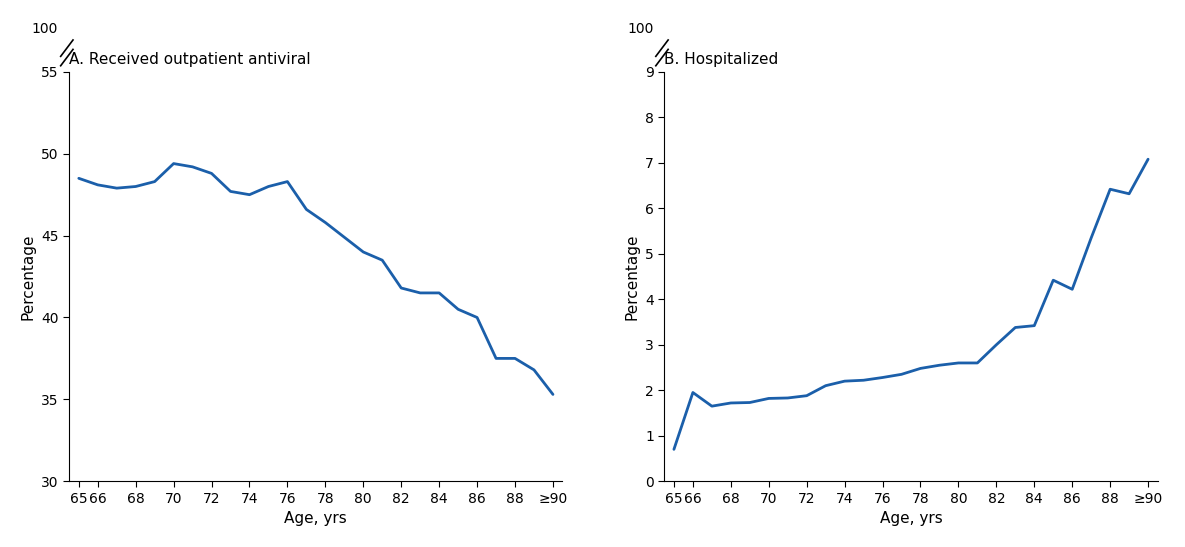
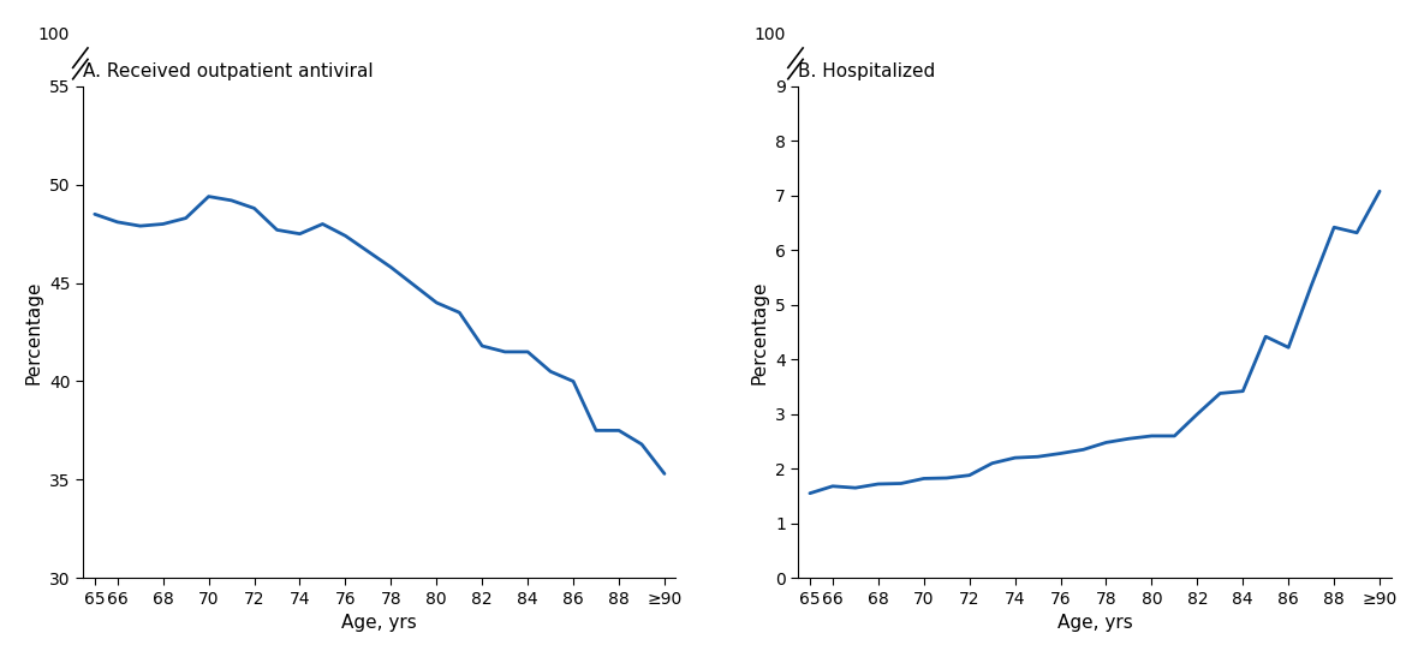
A. Received outpatient antiviral/76: 48.3 -> 47.4
B. Hospitalized/65: 0.70 -> 1.55
B. Hospitalized/66: 1.95 -> 1.68
